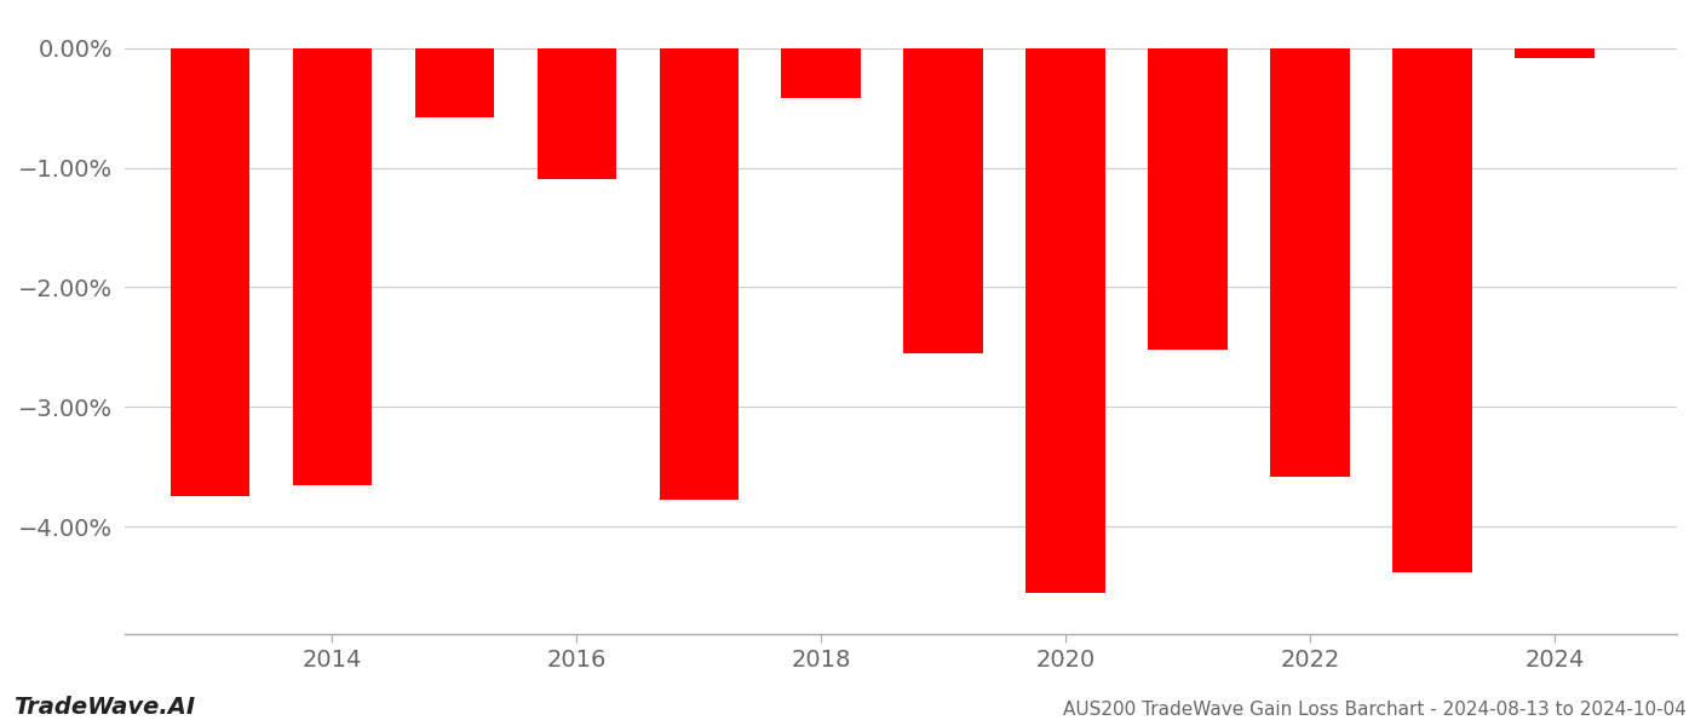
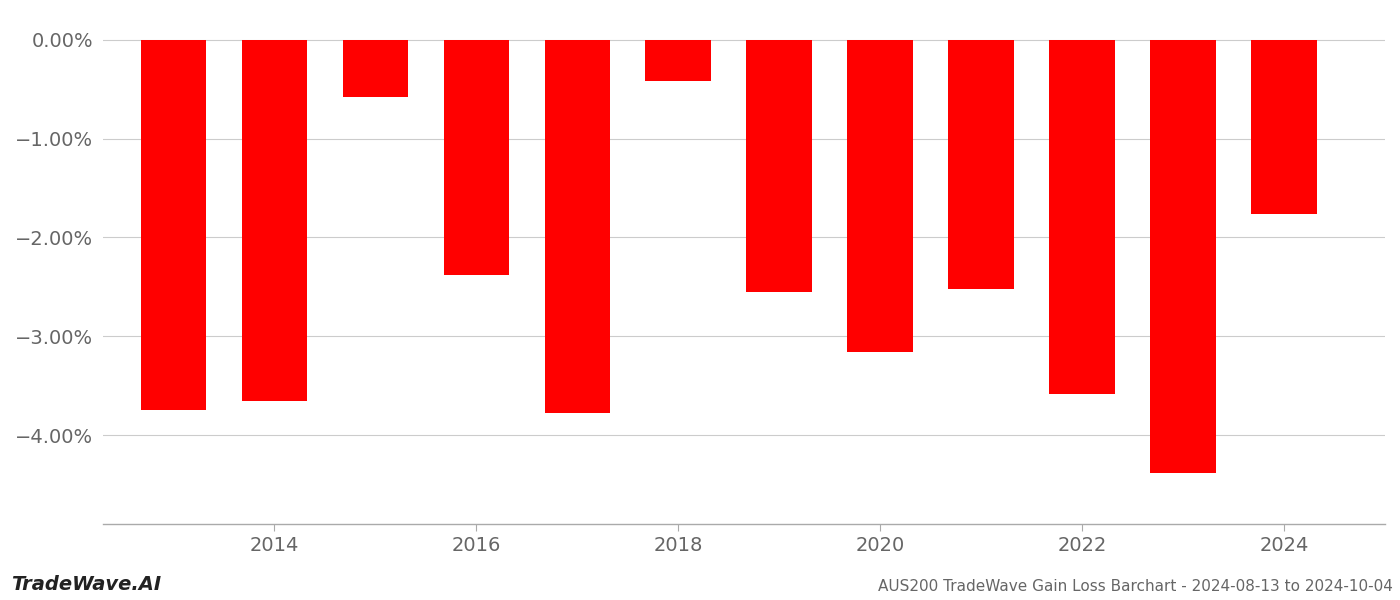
2016: -1.10% -> -2.38%
2020: -4.55% -> -3.16%
2024: -0.08% -> -1.76%
